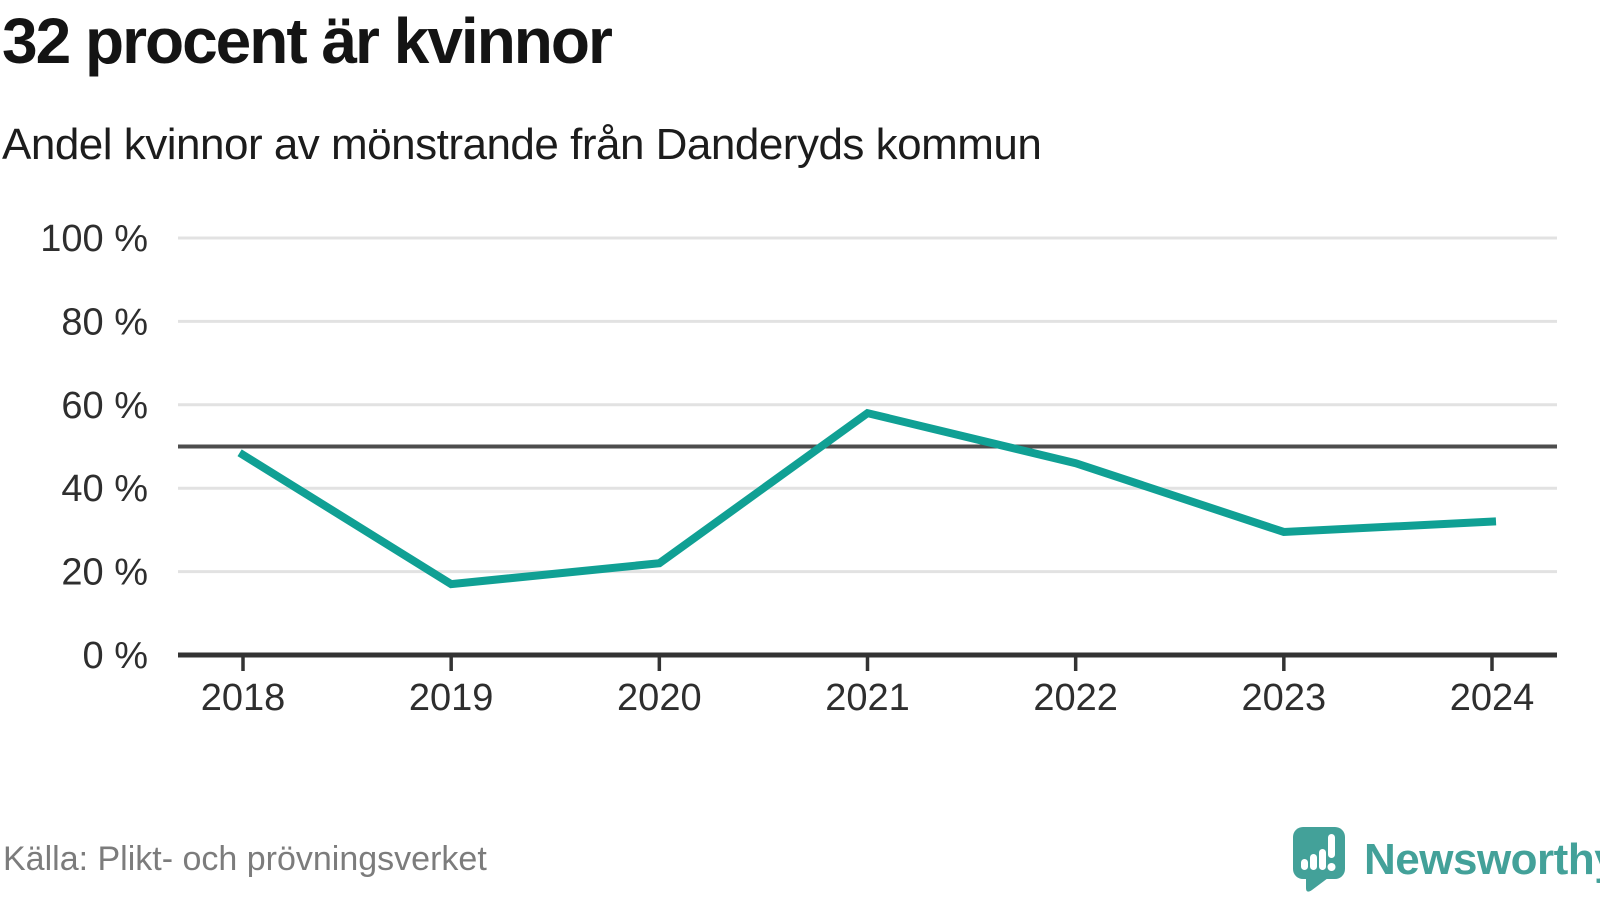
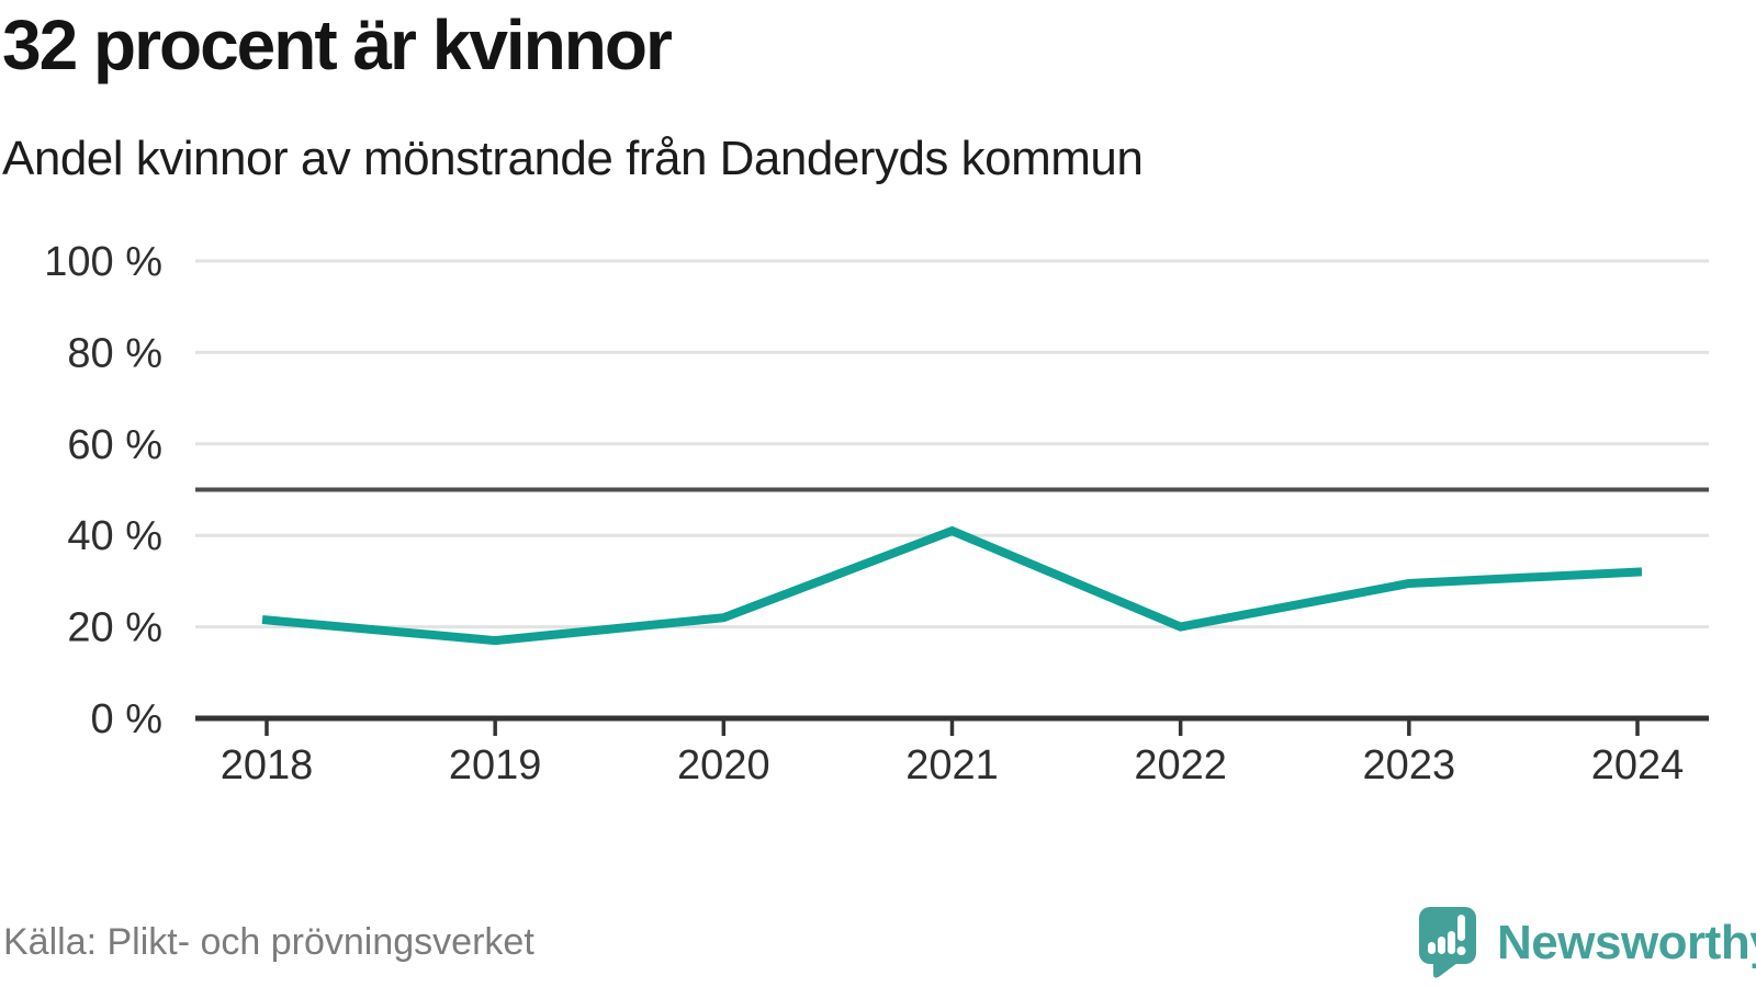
2018: 48% -> 22%
2021: 58% -> 41%
2022: 46% -> 20%
